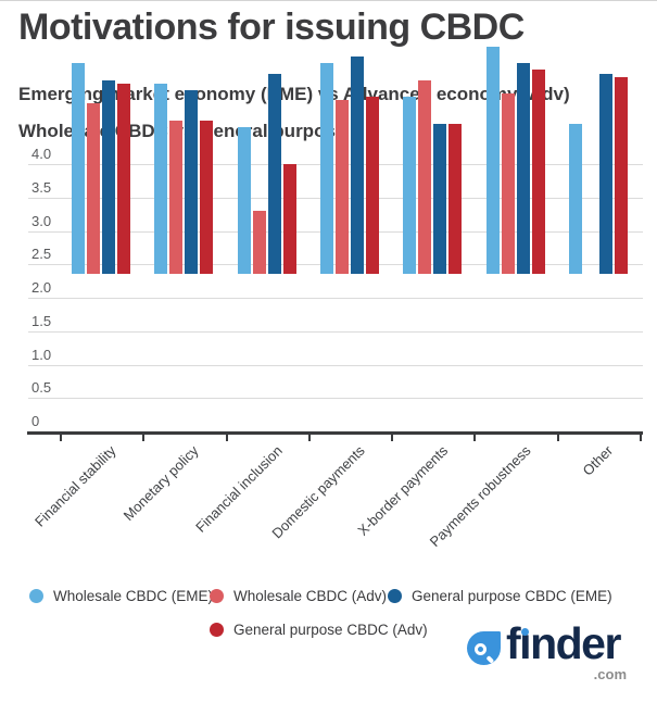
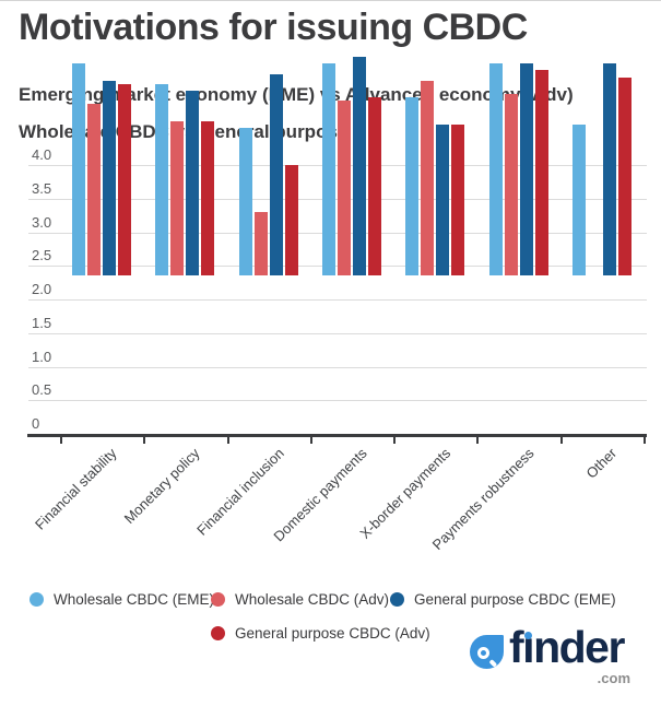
Wholesale CBDC (EME)/Payments robustness: 3.4 -> 3.1
General purpose CBDC (EME)/Other: 3.0 -> 3.1
